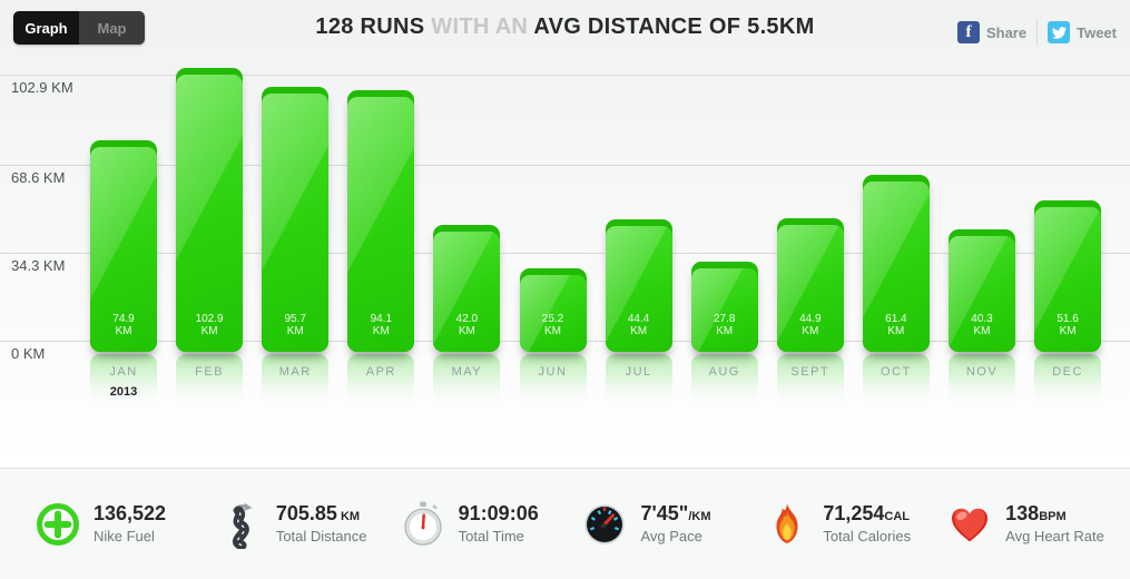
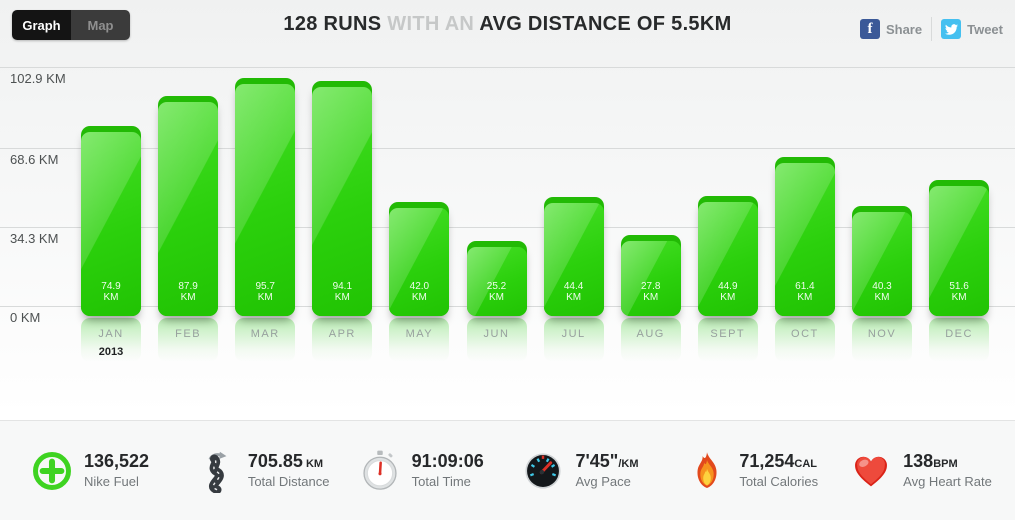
FEB: 102.9 -> 87.9
